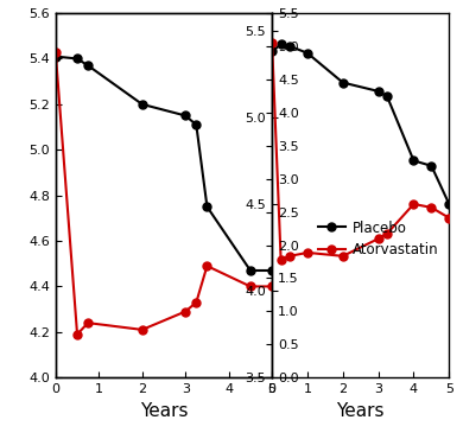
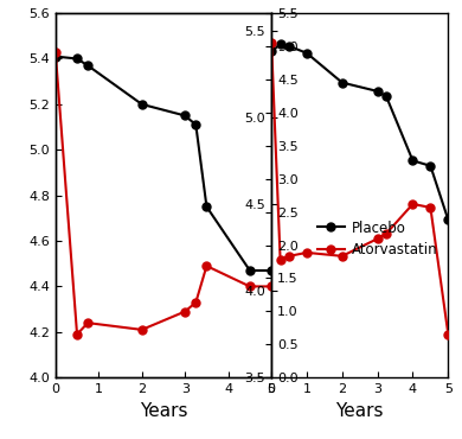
Placebo/5: 4.50 -> 4.41
Atorvastatin/5: 4.42 -> 3.75
